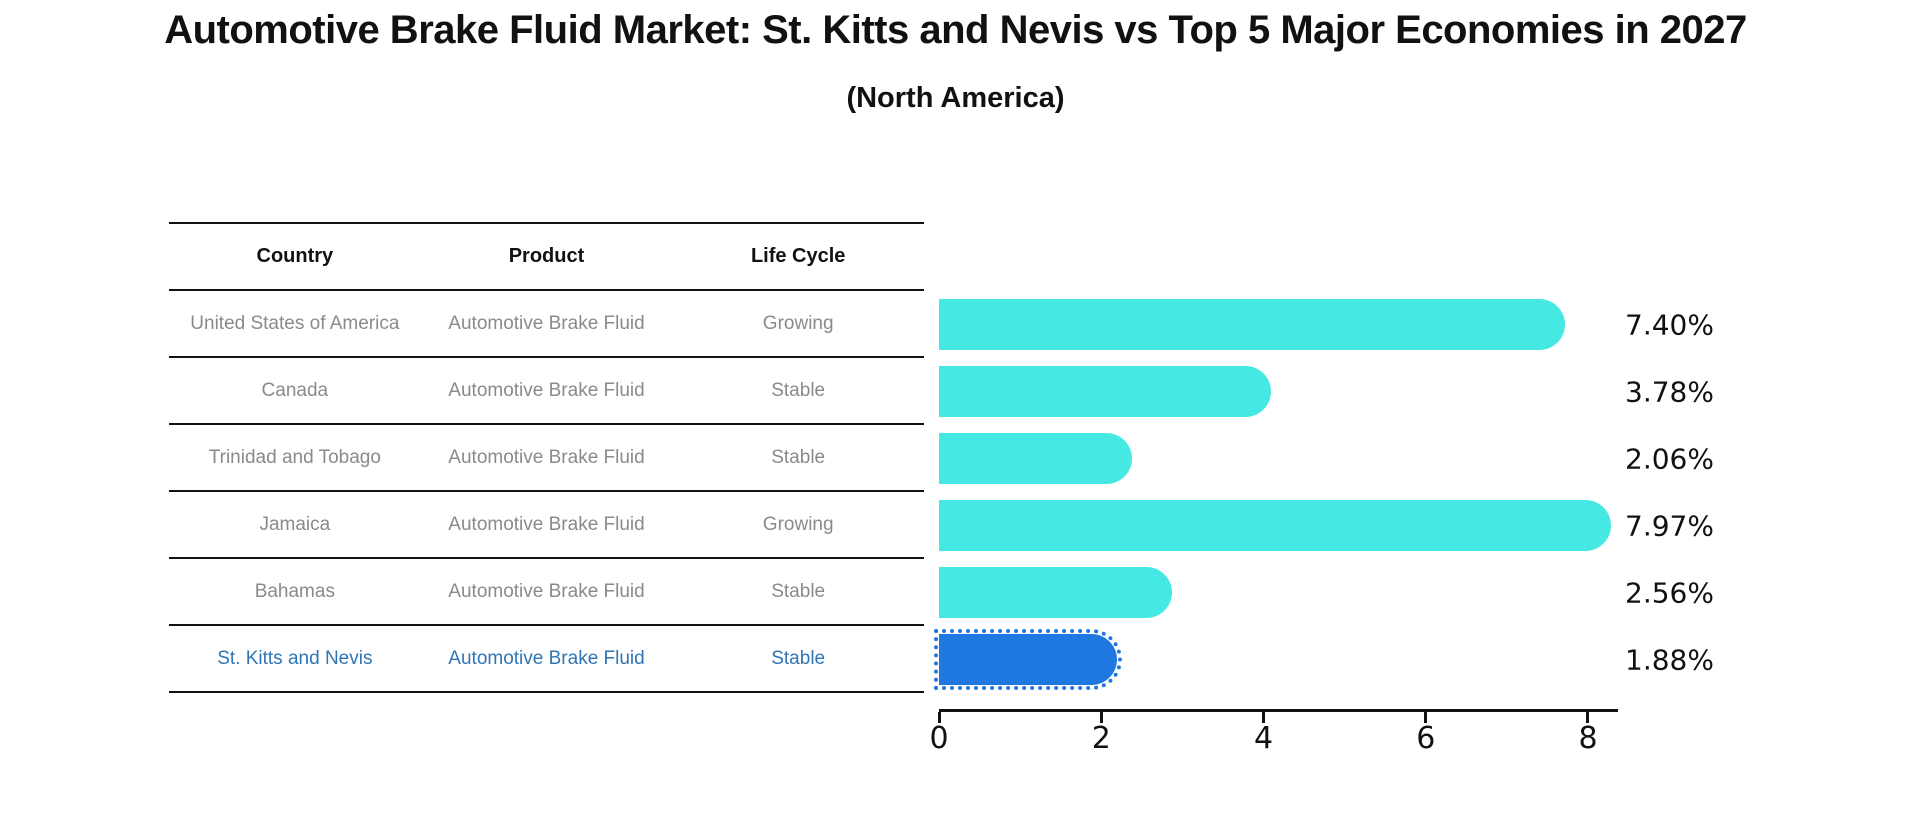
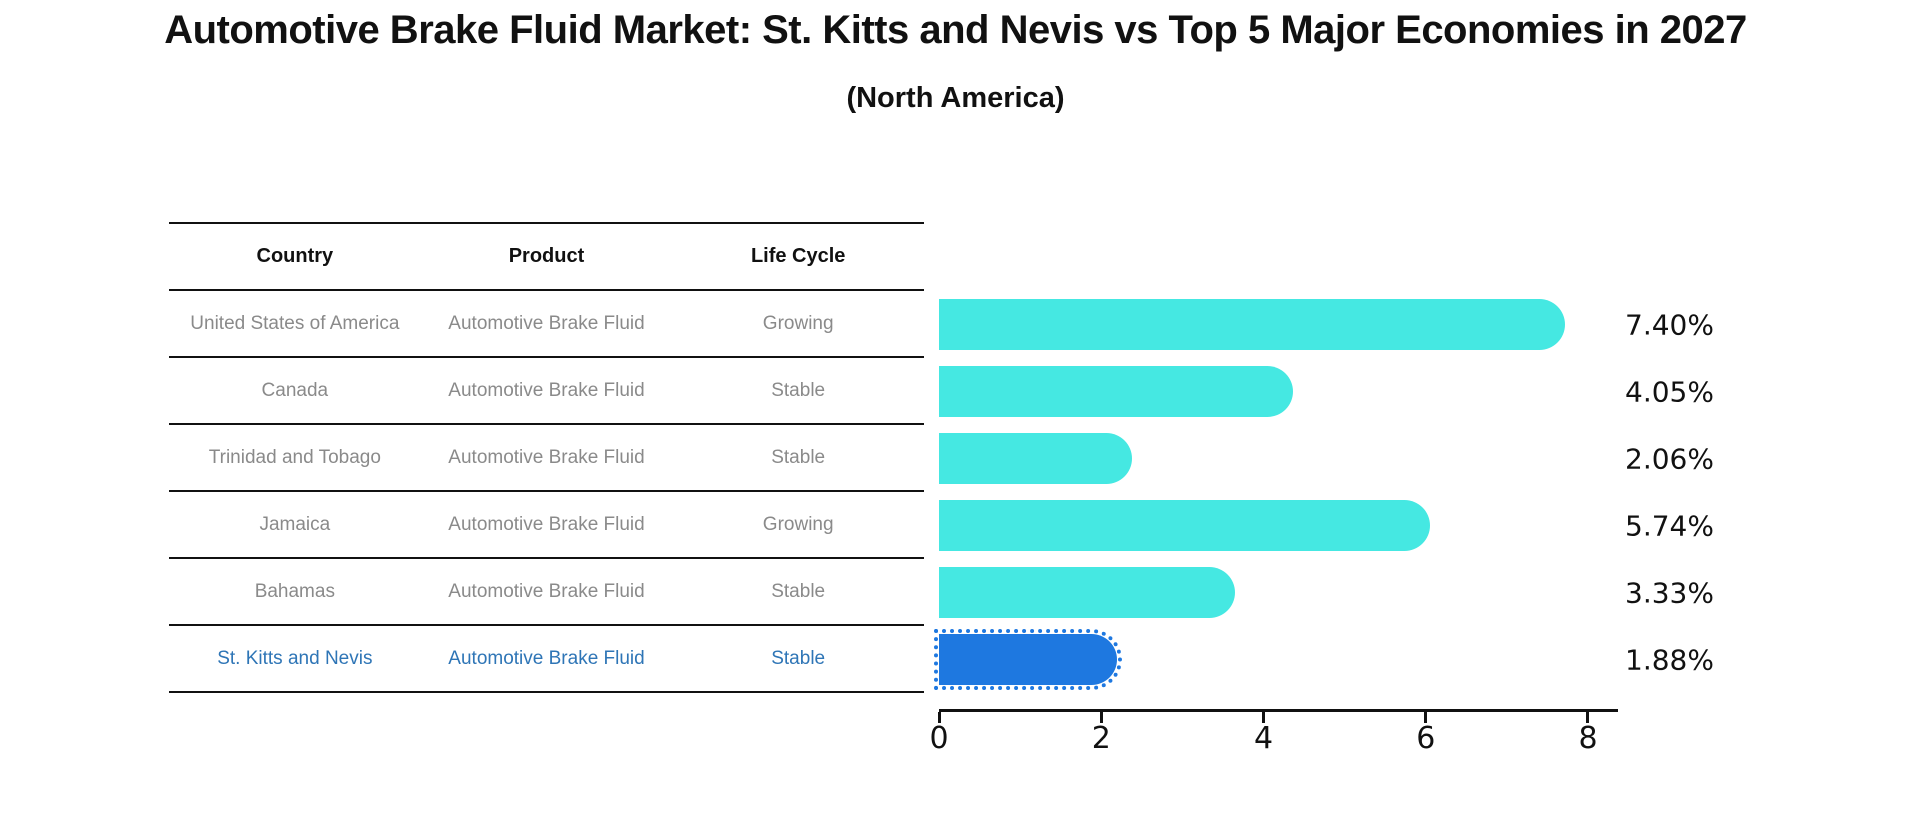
Canada: 3.78% -> 4.05%
Jamaica: 7.97% -> 5.74%
Bahamas: 2.56% -> 3.33%
